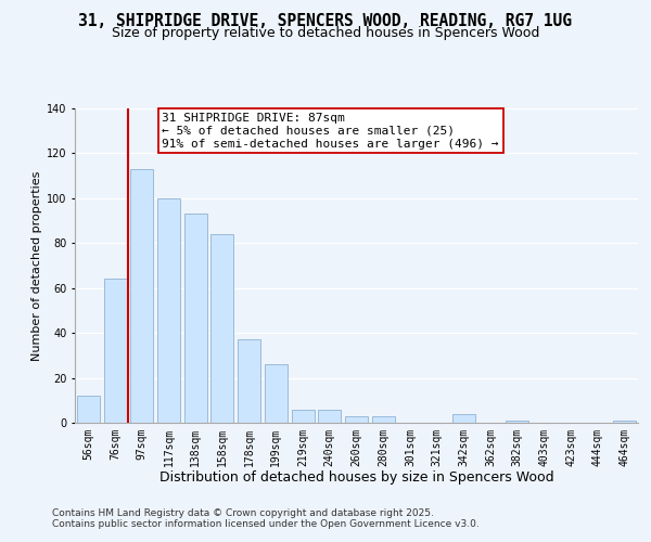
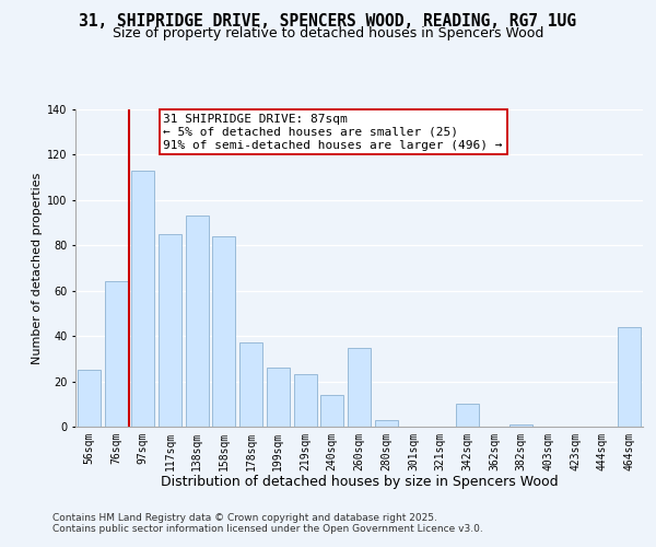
56sqm: 12 -> 25
117sqm: 100 -> 85
219sqm: 6 -> 23
240sqm: 6 -> 14
260sqm: 3 -> 35
342sqm: 4 -> 10
464sqm: 1 -> 44
